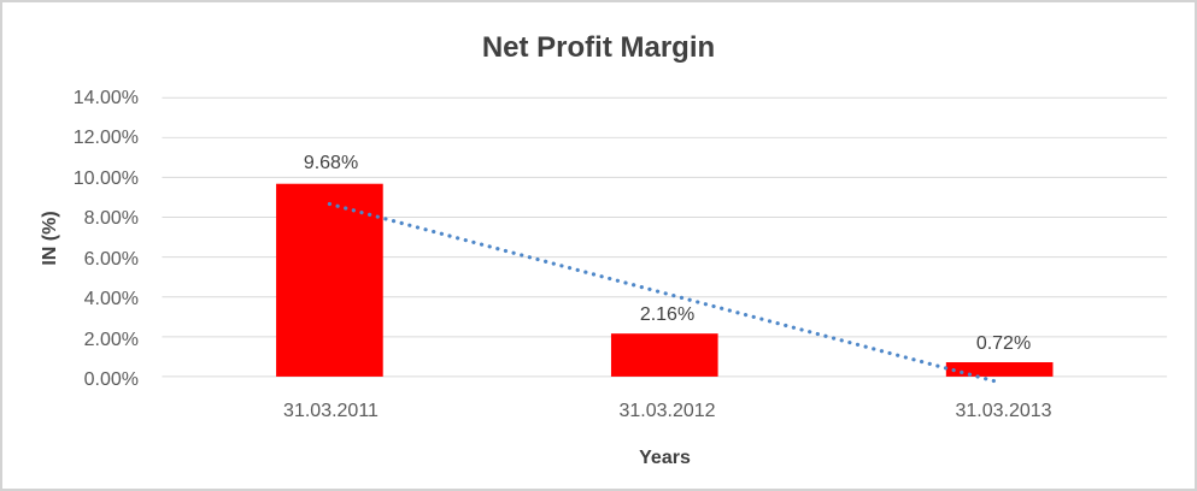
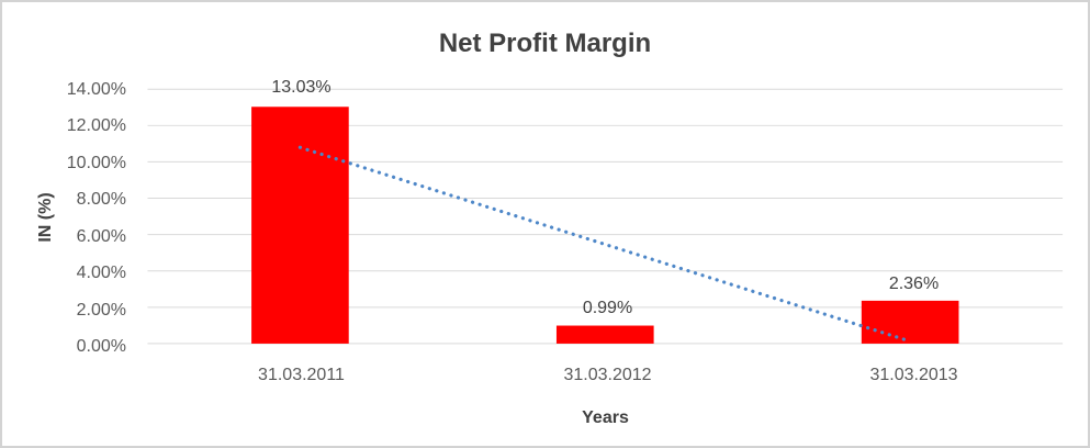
31.03.2011: 9.68% -> 13.03%
31.03.2012: 2.16% -> 0.99%
31.03.2013: 0.72% -> 2.36%
